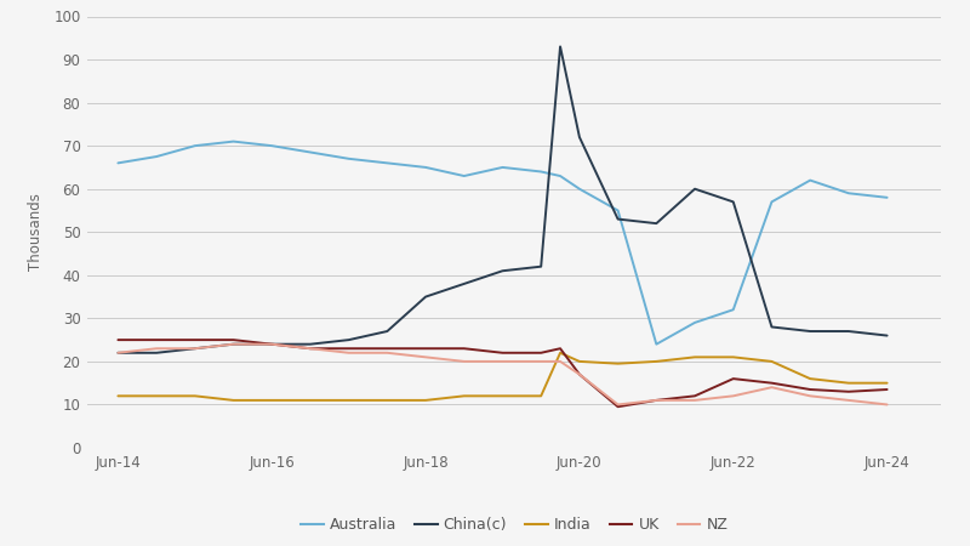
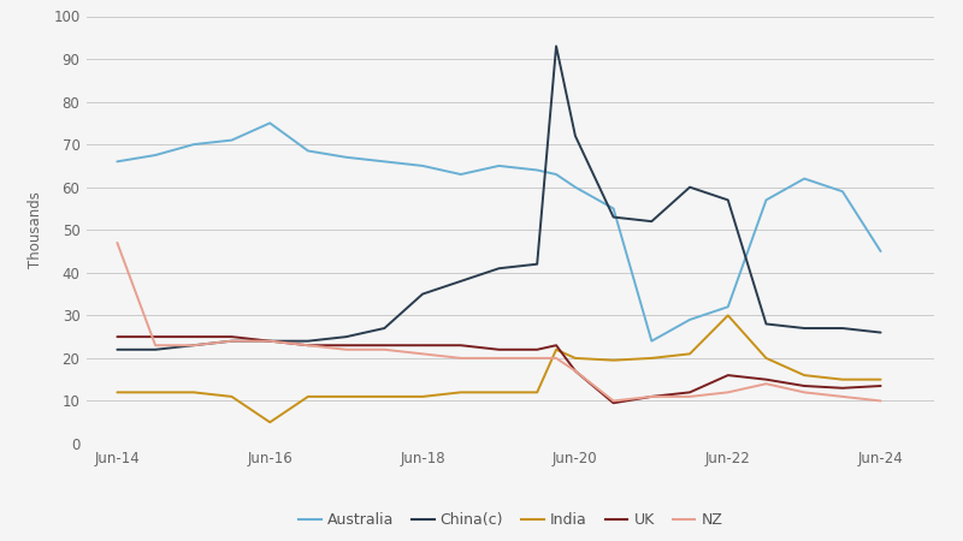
NZ/Jun-14: 22 -> 47
Australia/Jun-16: 70.0 -> 75.0
India/Jun-16: 11.0 -> 5.0
India/Jun-22: 21.0 -> 30.0
Australia/Jun-24: 58.0 -> 45.0
